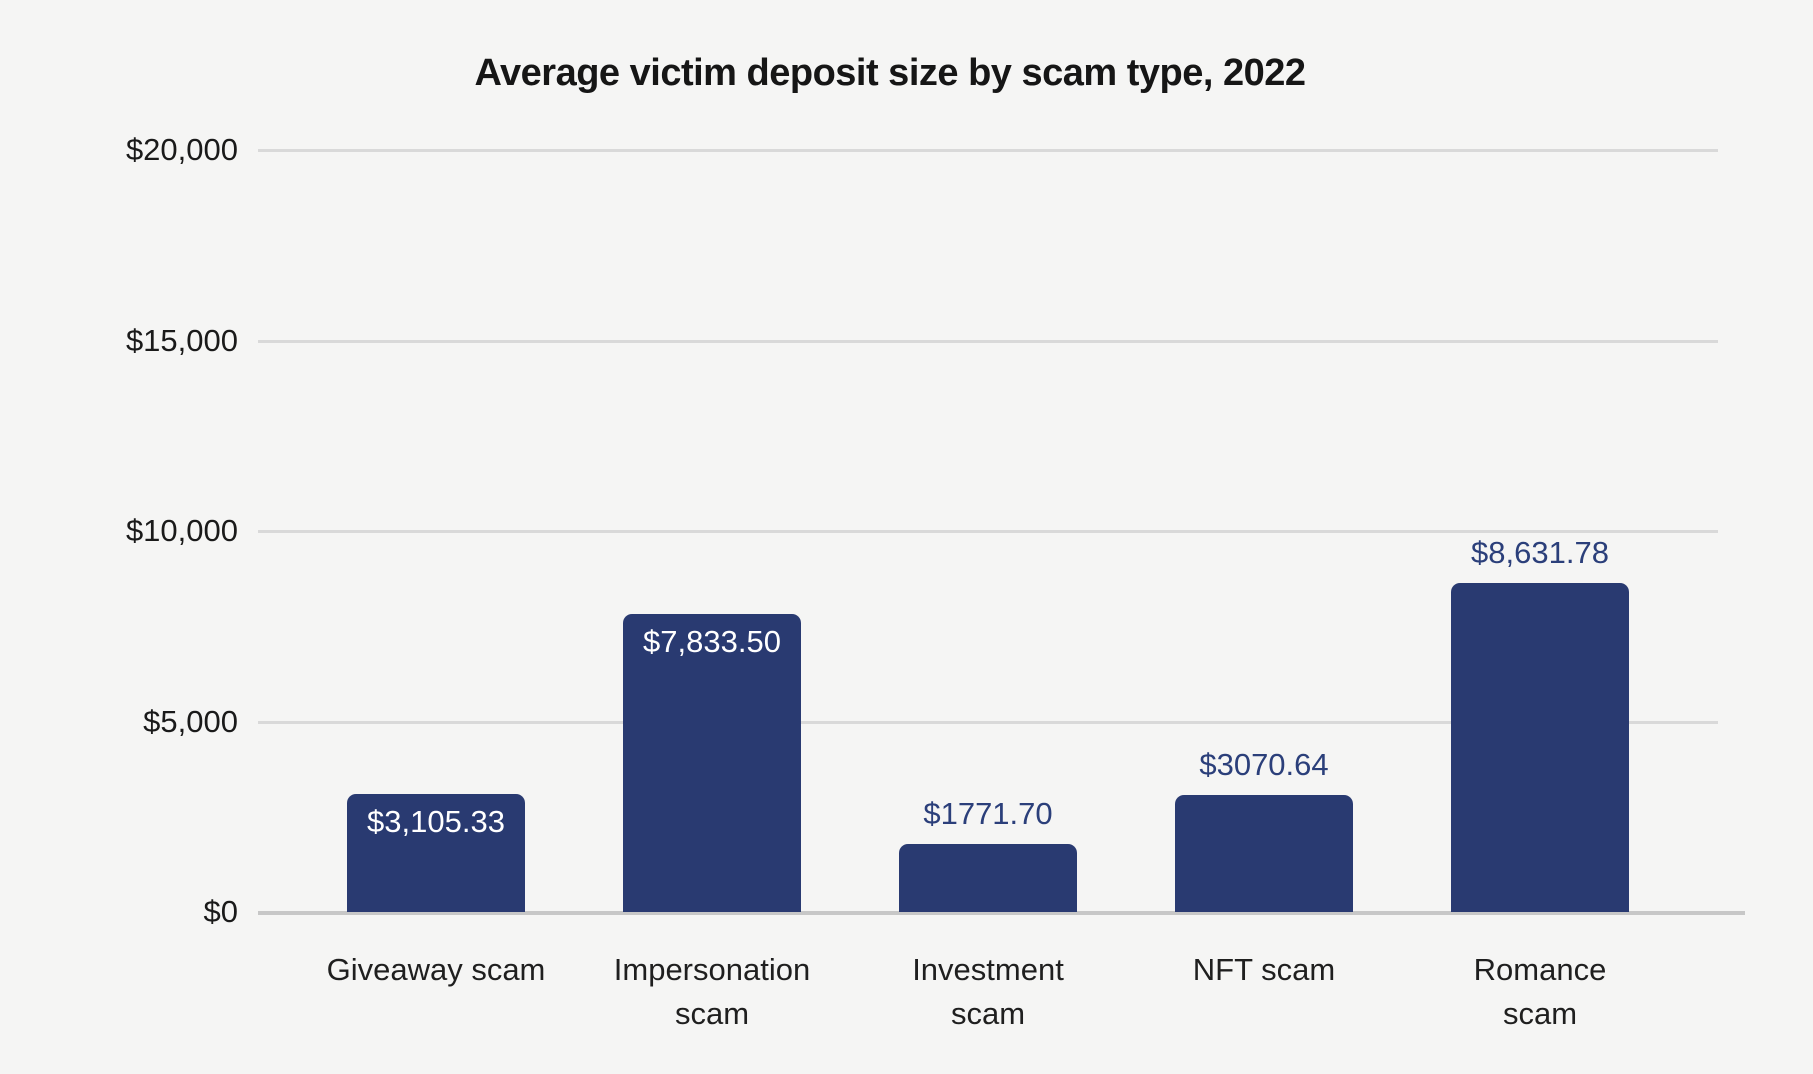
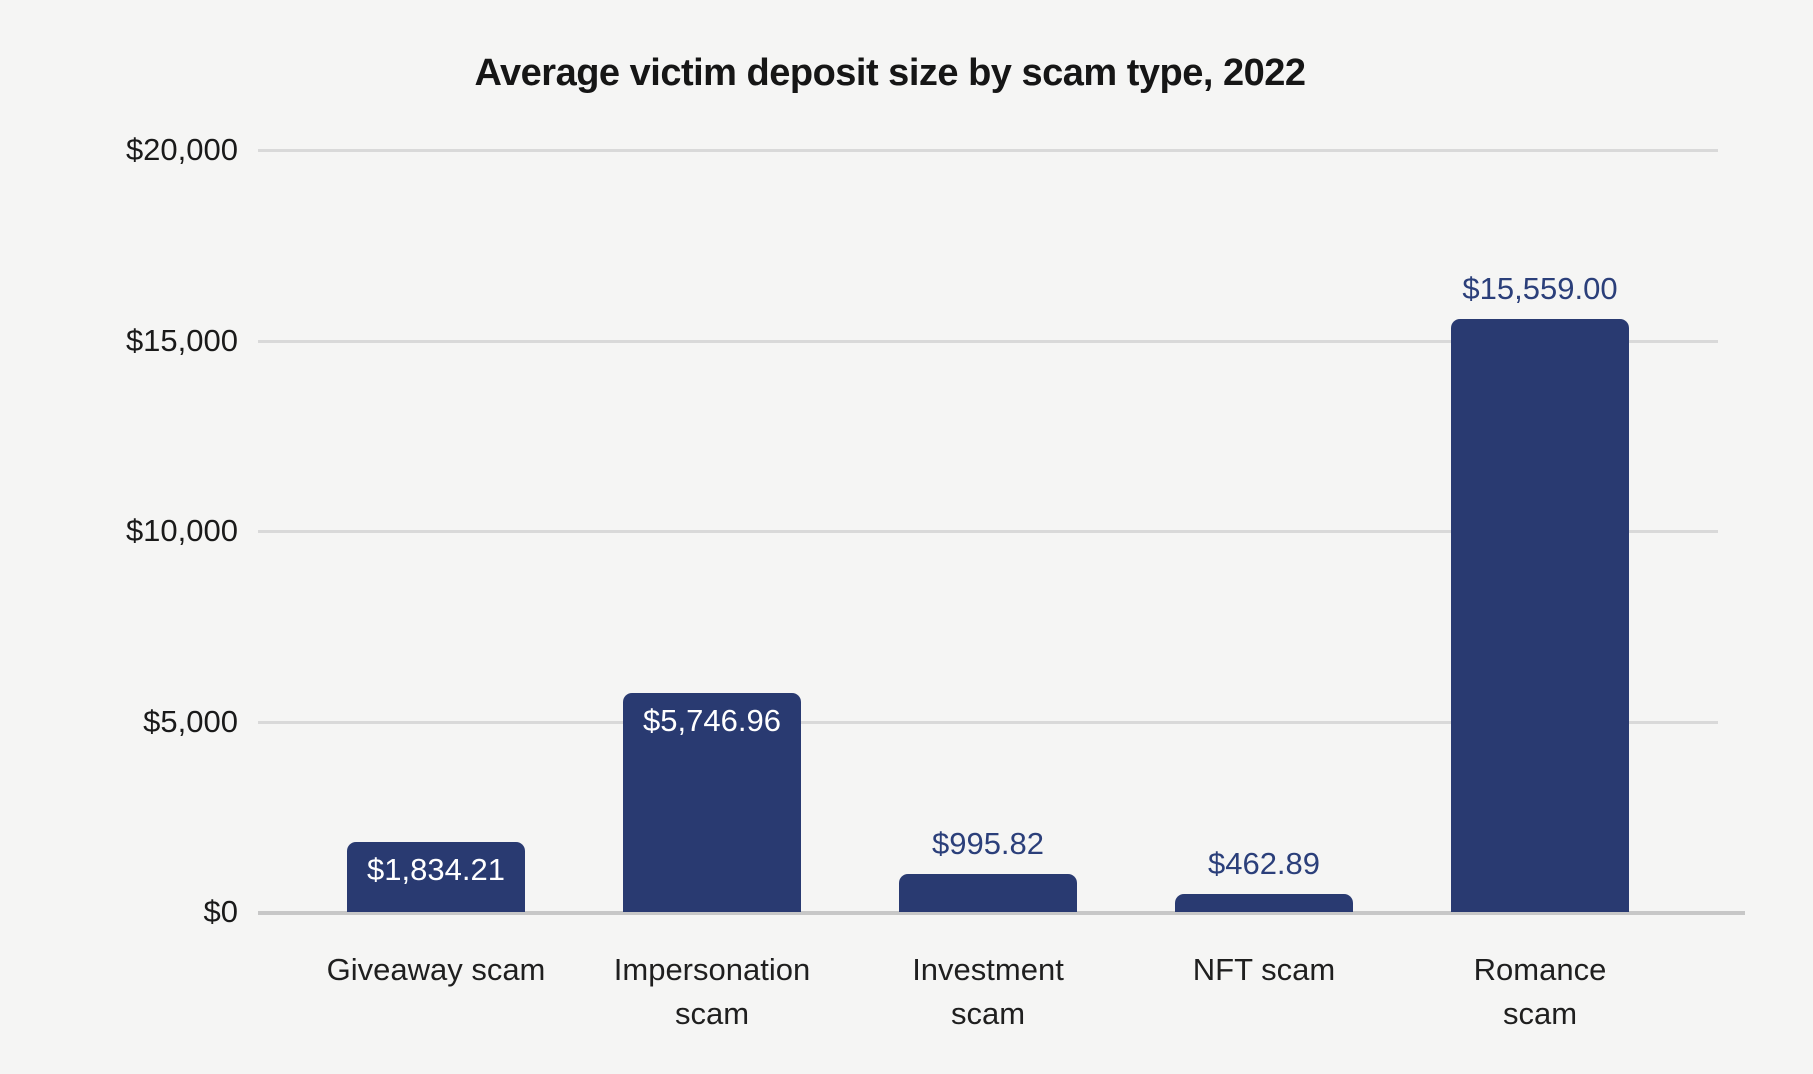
Giveaway scam: $3,105.33 -> $1,834.21
Impersonation scam: $7,833.50 -> $5,746.96
Investment scam: $1771.70 -> $995.82
NFT scam: $3070.64 -> $462.89
Romance scam: $8,631.78 -> $15,559.00
